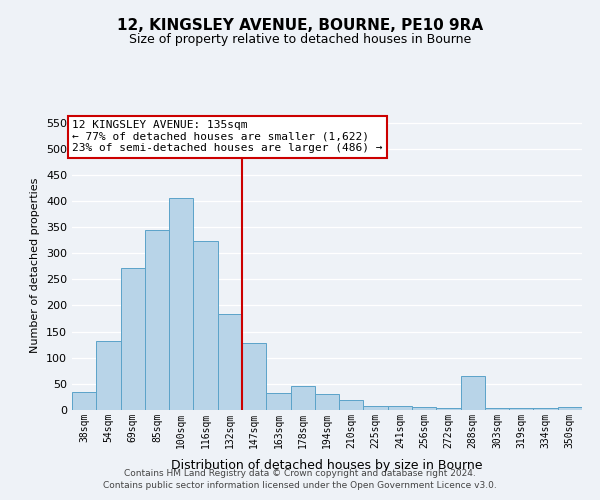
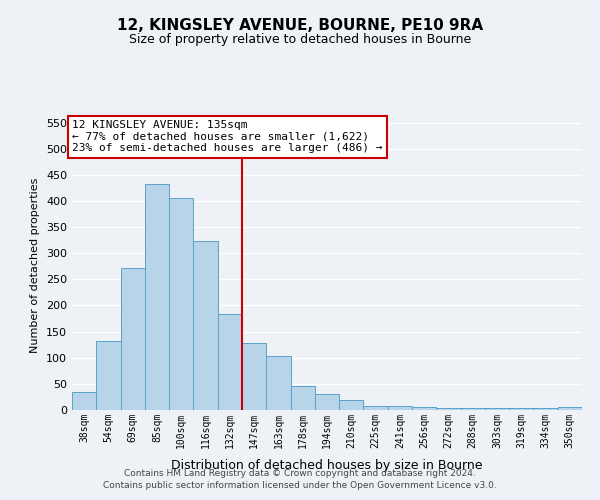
85sqm: 344 -> 432
163sqm: 32 -> 103
288sqm: 66 -> 3
